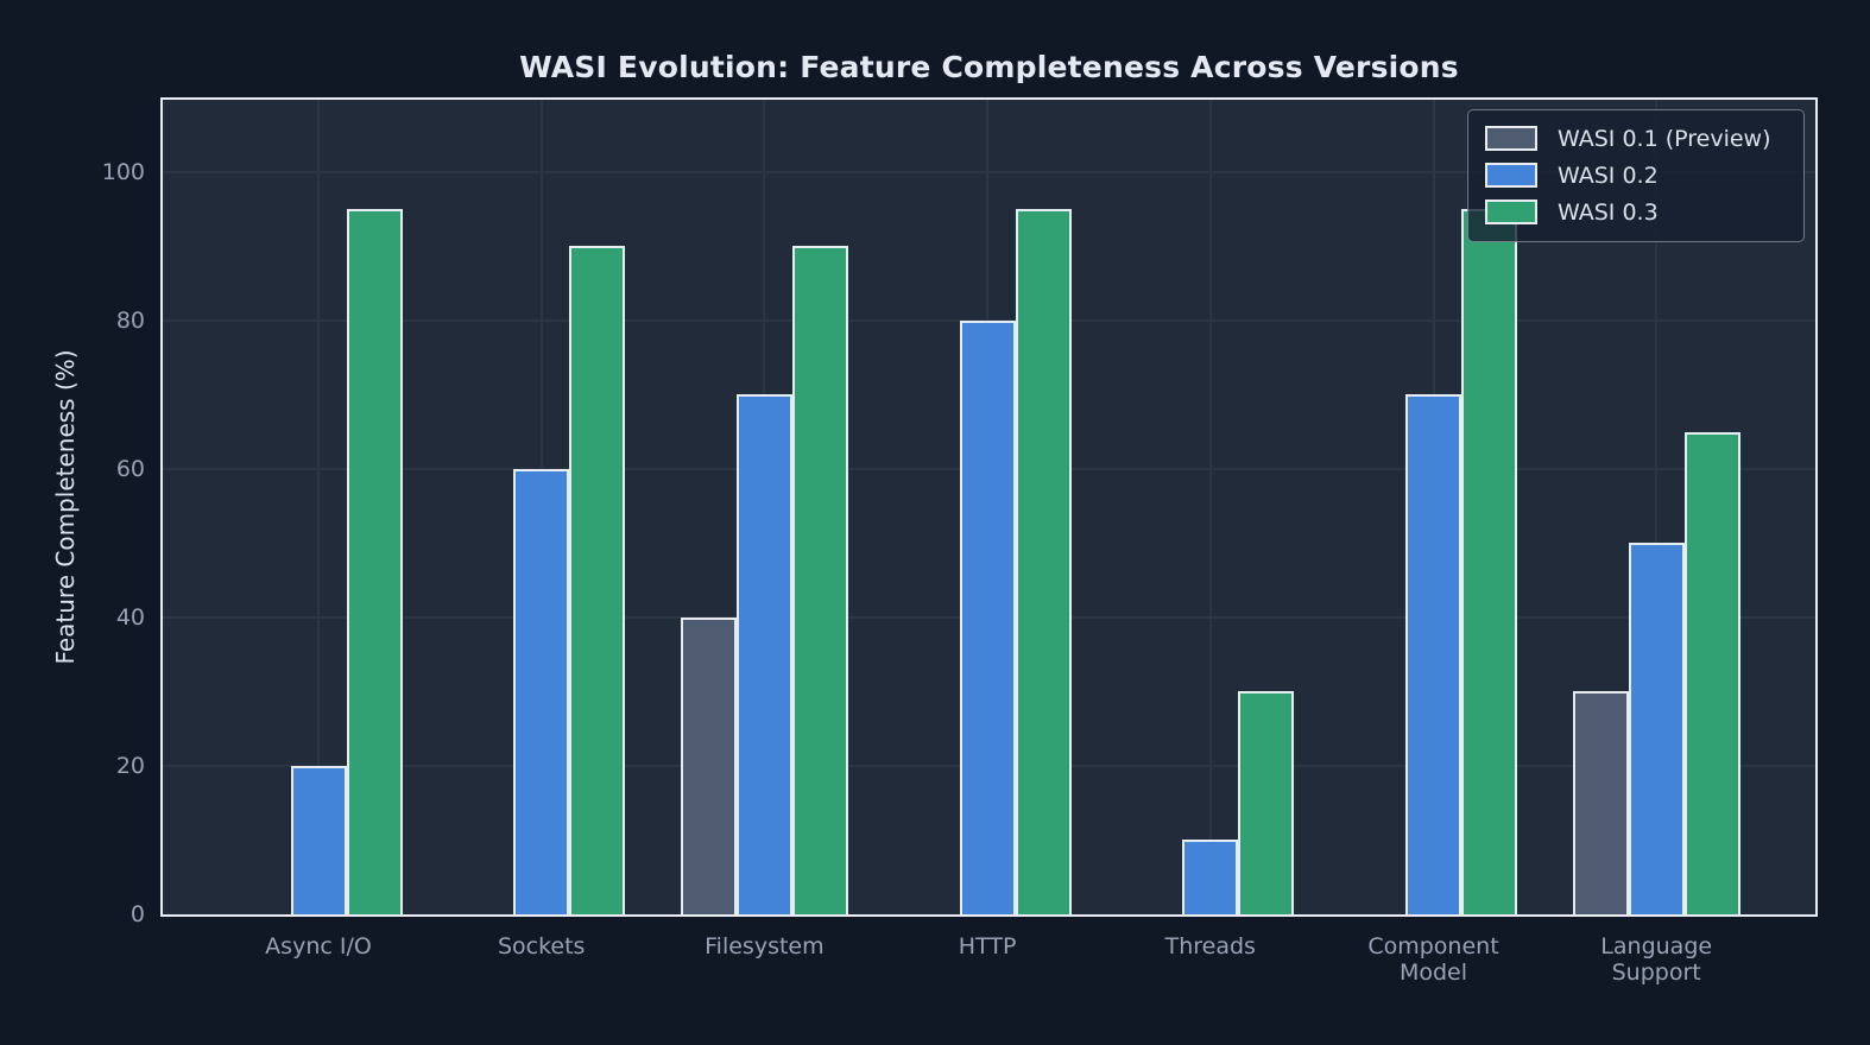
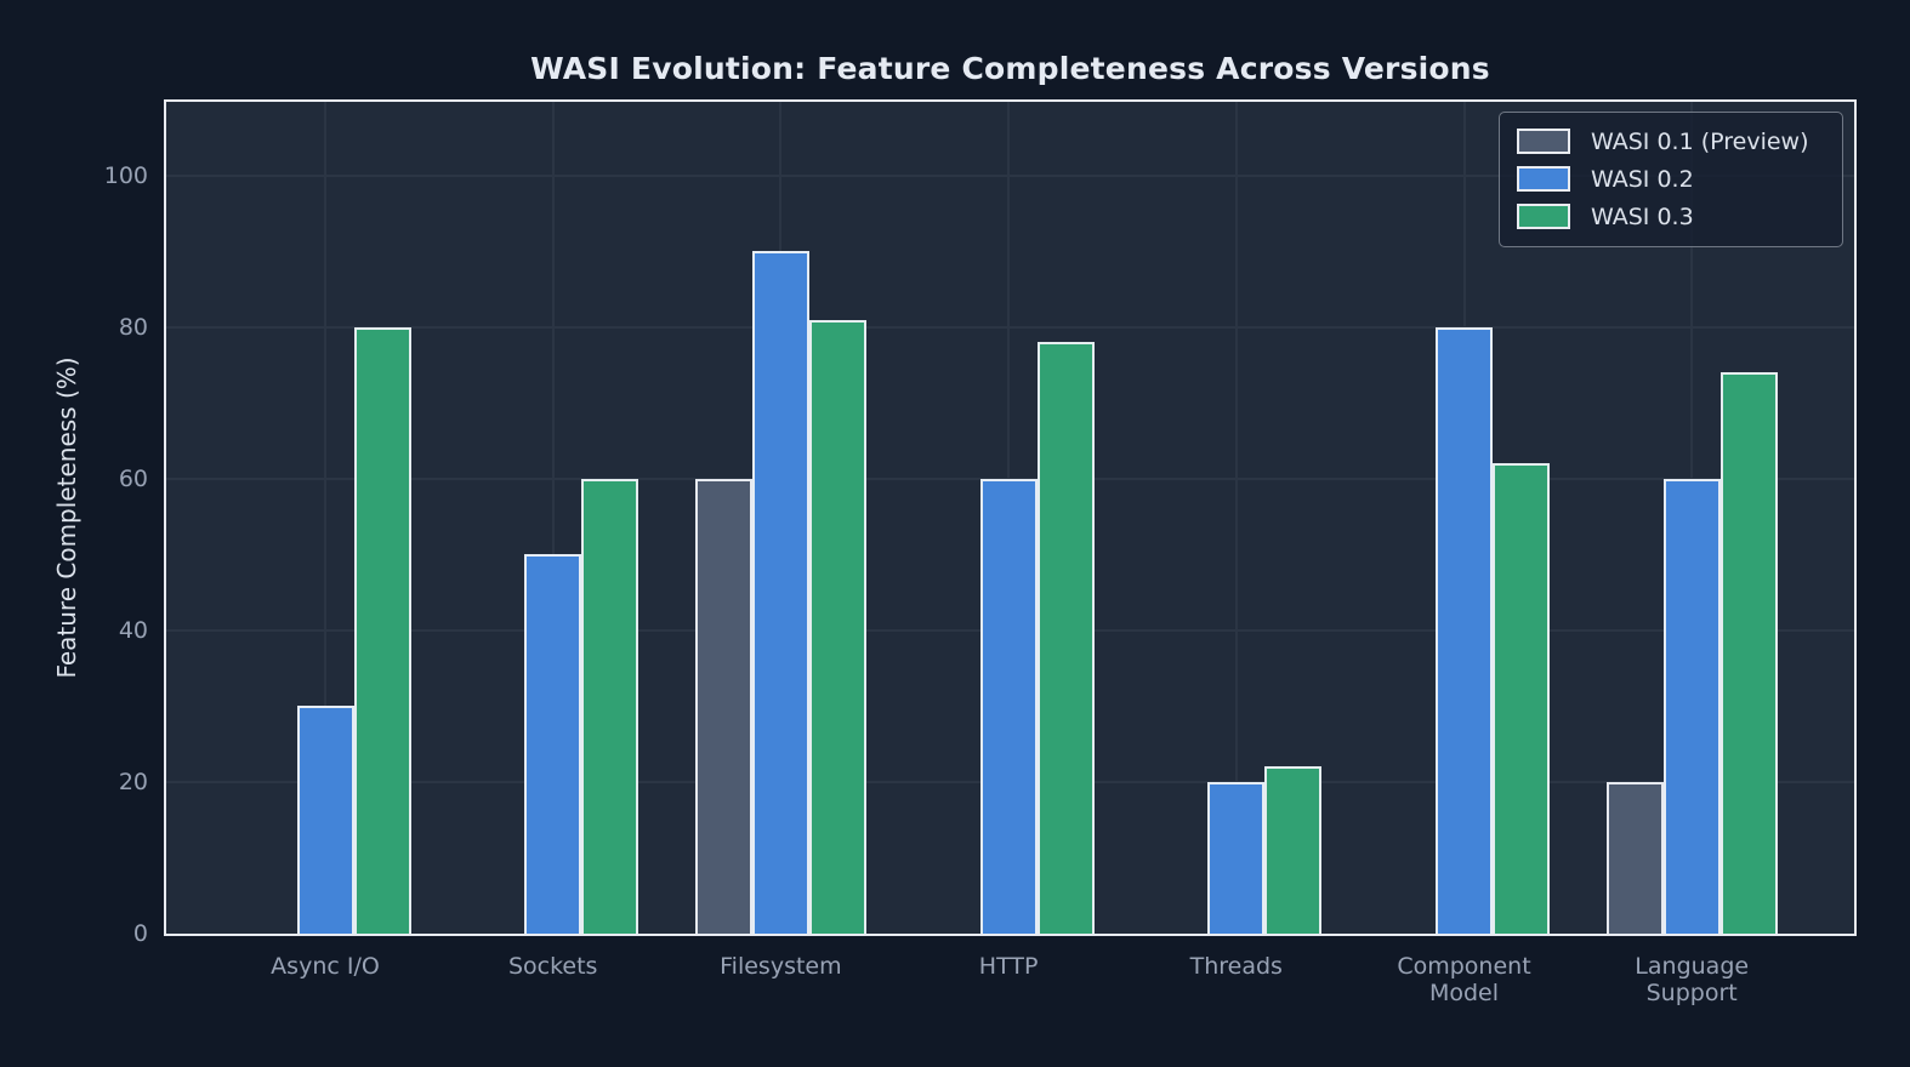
WASI 0.2/Async I/O: 20 -> 30
WASI 0.3/Async I/O: 95 -> 80
WASI 0.2/Sockets: 60 -> 50
WASI 0.3/Sockets: 90 -> 60
WASI 0.1 (Preview)/Filesystem: 40 -> 60
WASI 0.2/Filesystem: 70 -> 90
WASI 0.3/Filesystem: 90 -> 81
WASI 0.2/HTTP: 80 -> 60
WASI 0.3/HTTP: 95 -> 78
WASI 0.2/Threads: 10 -> 20
WASI 0.3/Threads: 30 -> 22
WASI 0.2/Component Model: 70 -> 80
WASI 0.3/Component Model: 95 -> 62
WASI 0.1 (Preview)/Language Support: 30 -> 20
WASI 0.2/Language Support: 50 -> 60
WASI 0.3/Language Support: 65 -> 74
